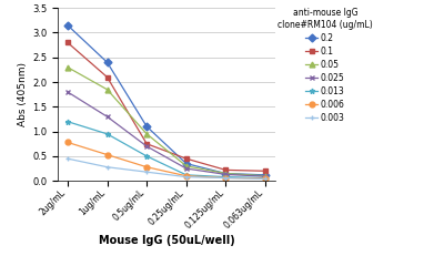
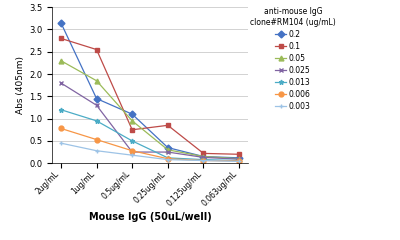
0.2/1ug/mL: 2.40 -> 1.45
0.1/1ug/mL: 2.10 -> 2.55
0.025/0.5ug/mL: 0.70 -> 0.25
0.1/0.25ug/mL: 0.45 -> 0.85
